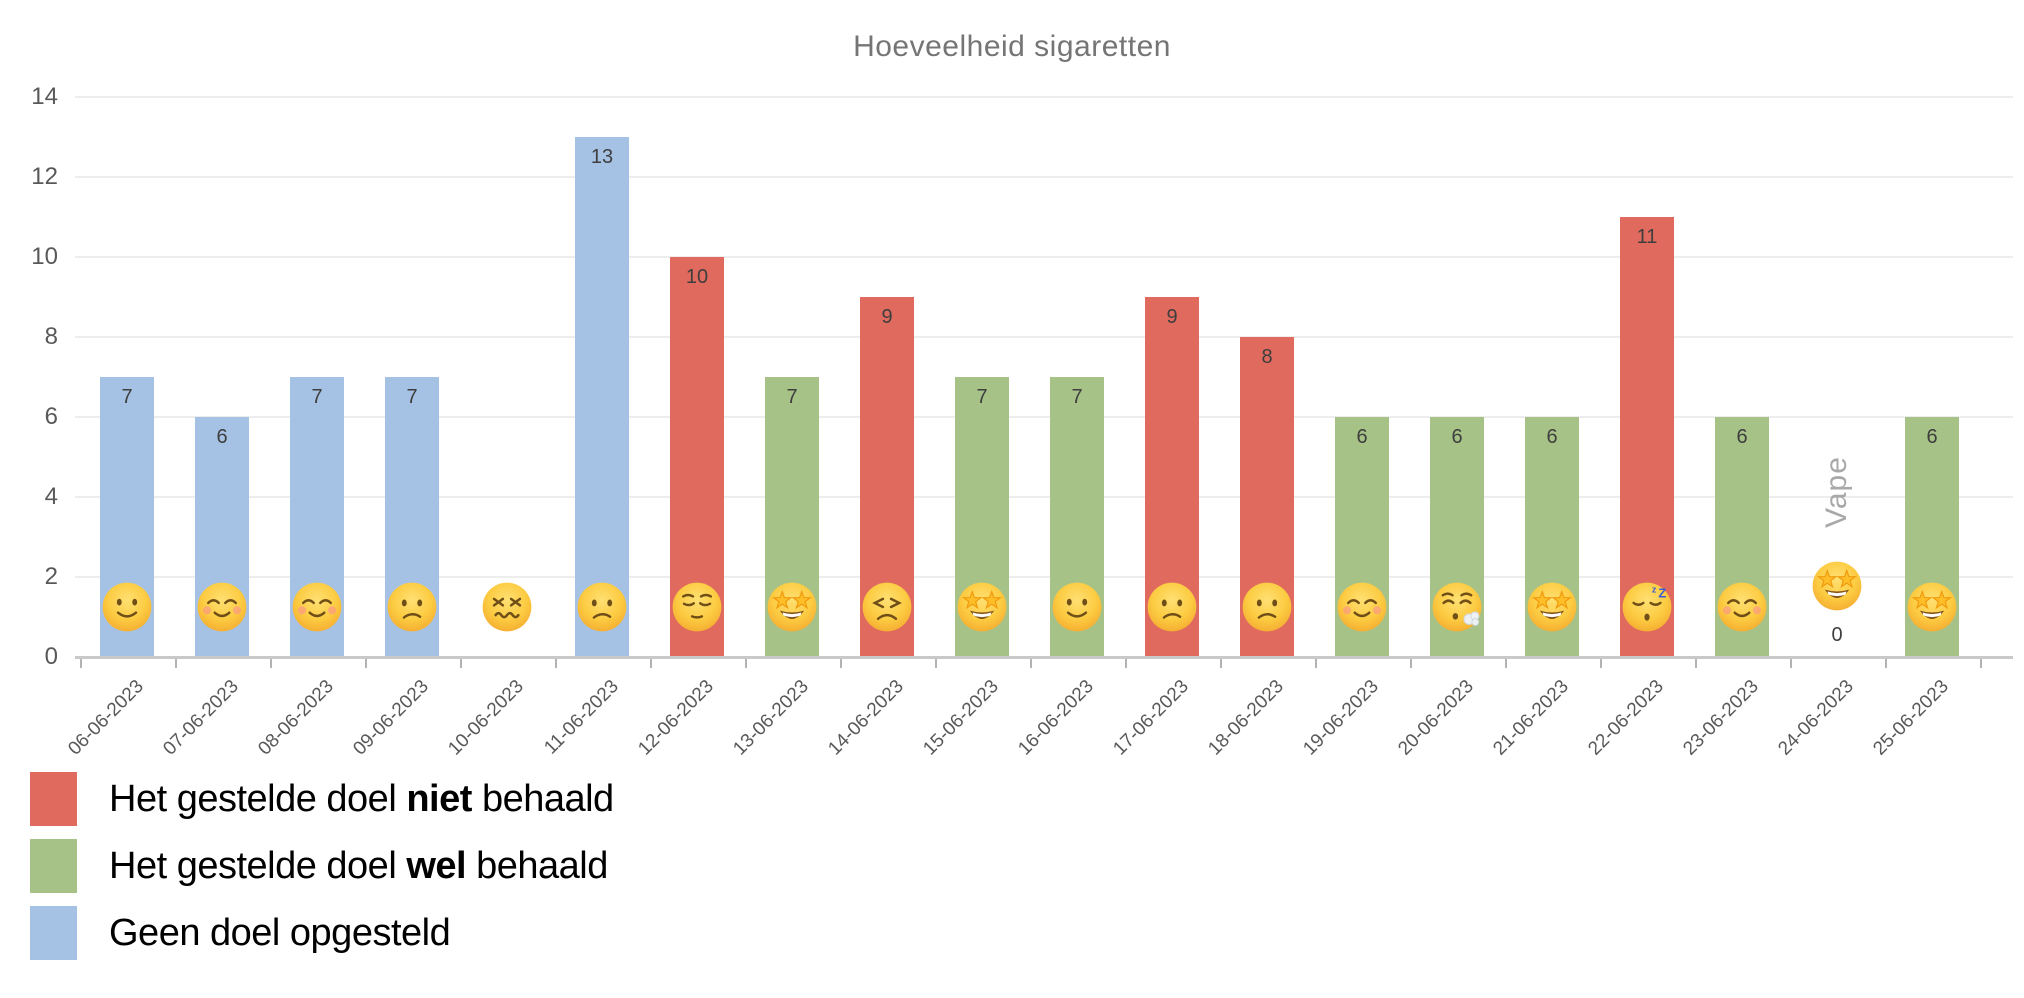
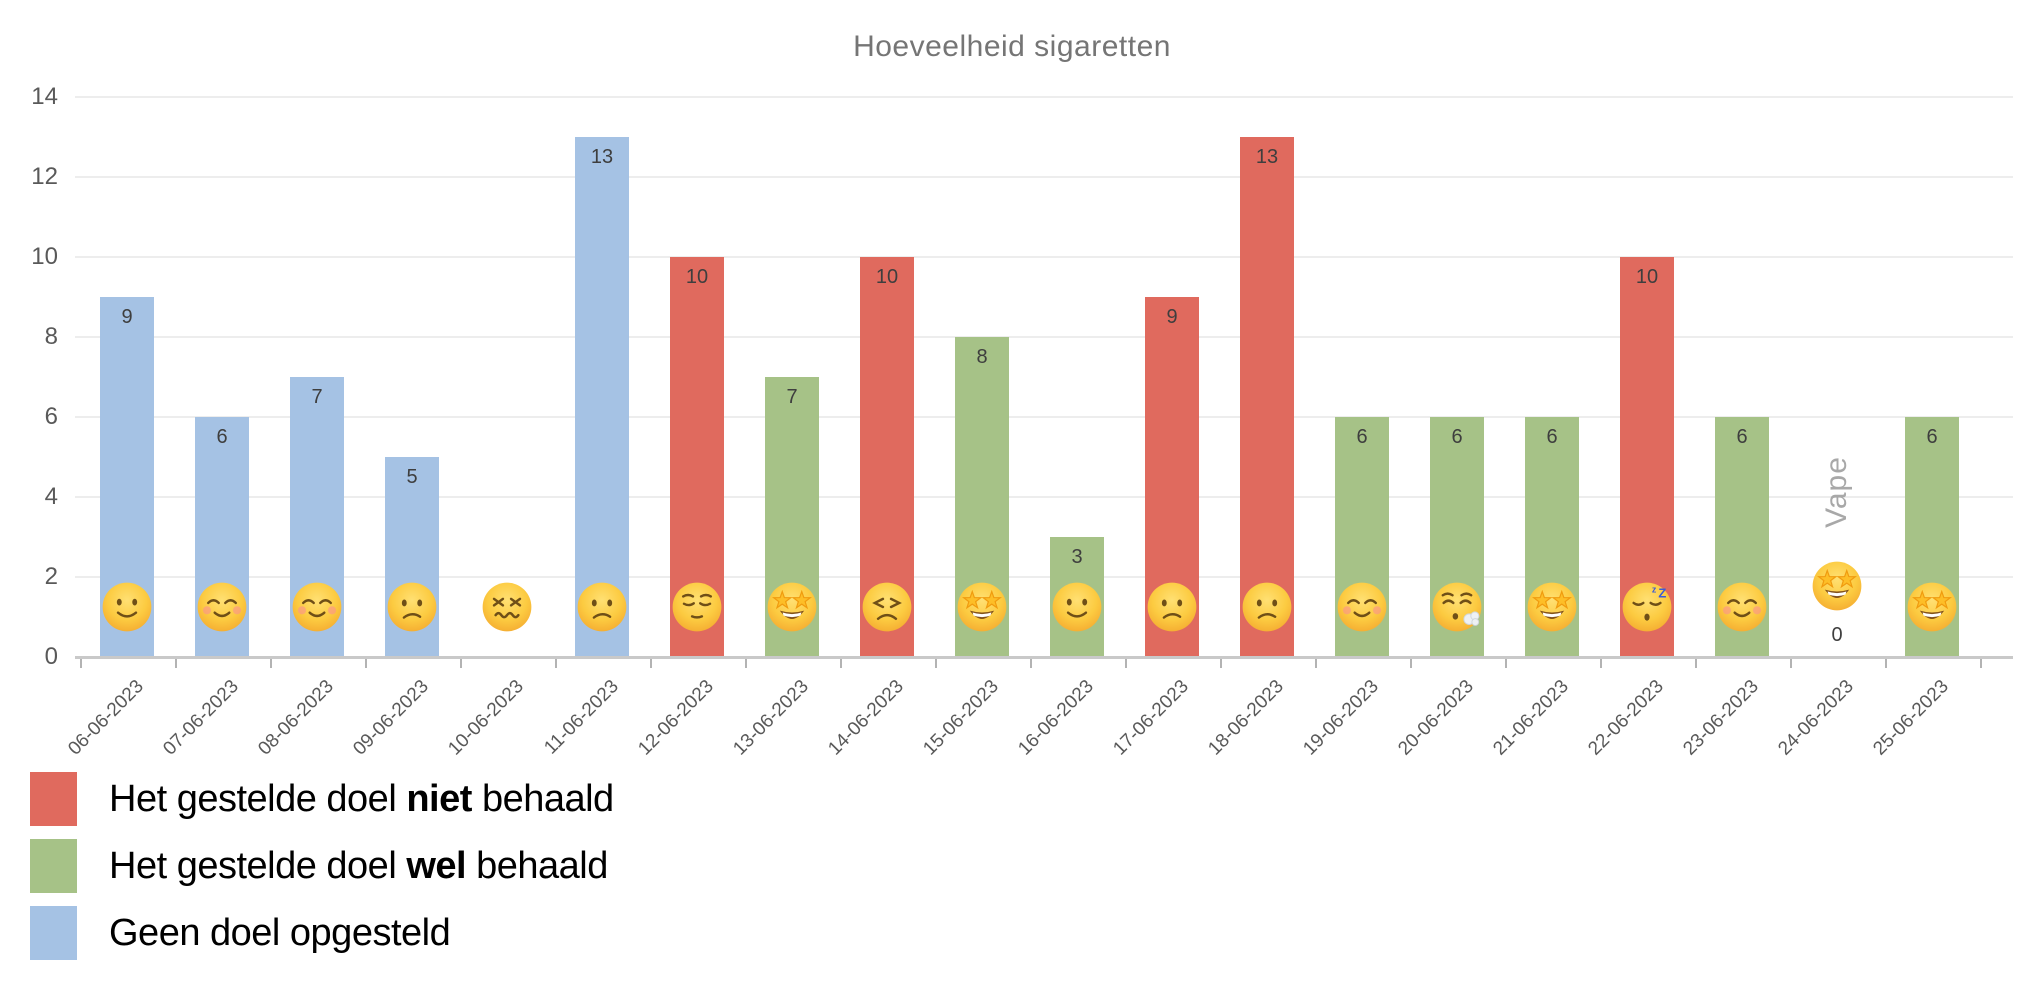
06-06-2023: 7 -> 9
09-06-2023: 7 -> 5
14-06-2023: 9 -> 10
15-06-2023: 7 -> 8
16-06-2023: 7 -> 3
18-06-2023: 8 -> 13
22-06-2023: 11 -> 10
